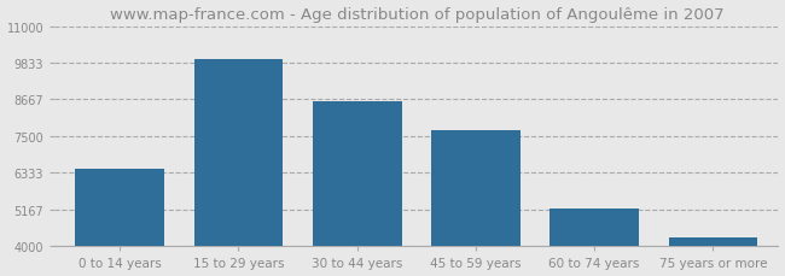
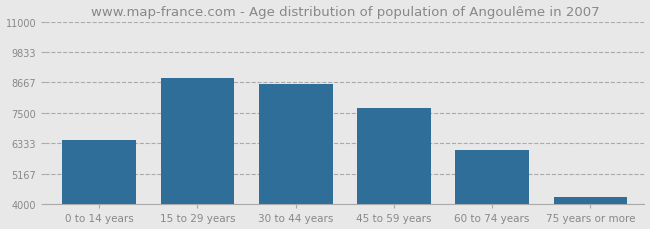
15 to 29 years: 9950 -> 8850
60 to 74 years: 5200 -> 6100
